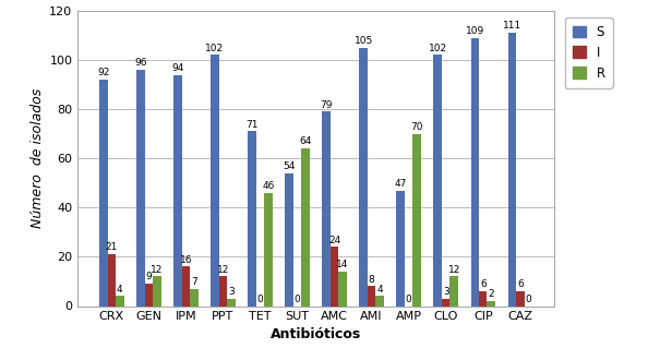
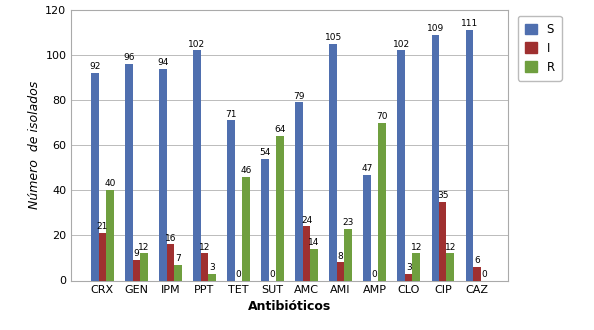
R/CRX: 4 -> 40
R/AMI: 4 -> 23
I/CIP: 6 -> 35
R/CIP: 2 -> 12
